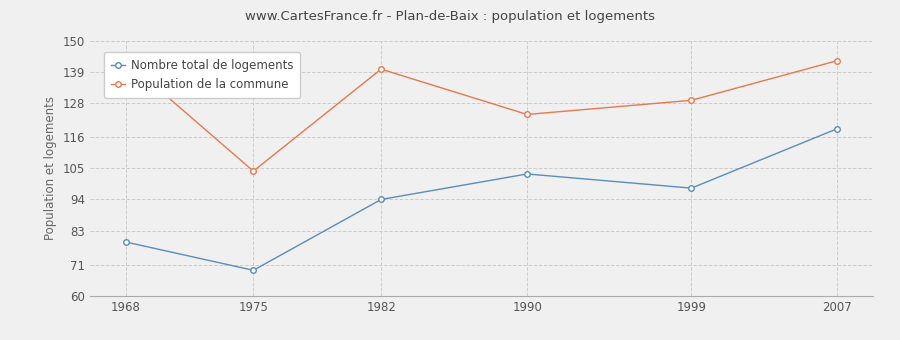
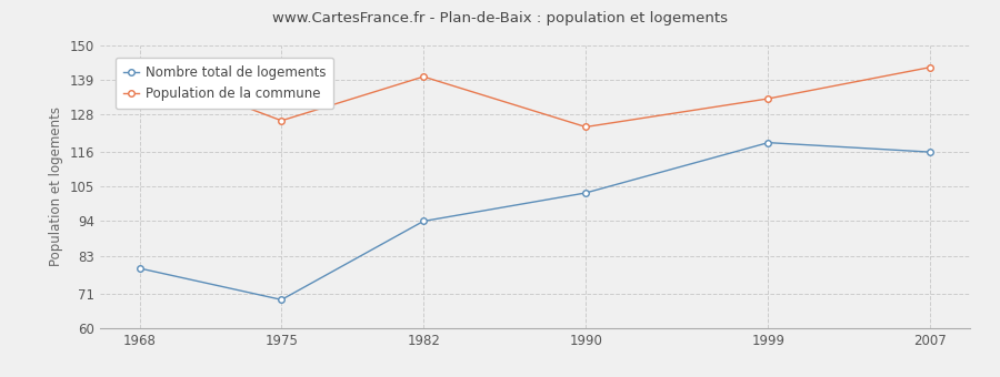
Population de la commune/1975: 104 -> 126
Nombre total de logements/1999: 98 -> 119
Population de la commune/1999: 129 -> 133
Nombre total de logements/2007: 119 -> 116
